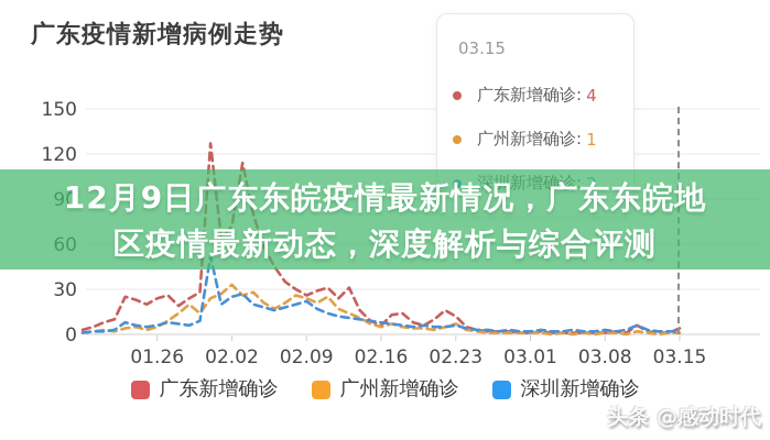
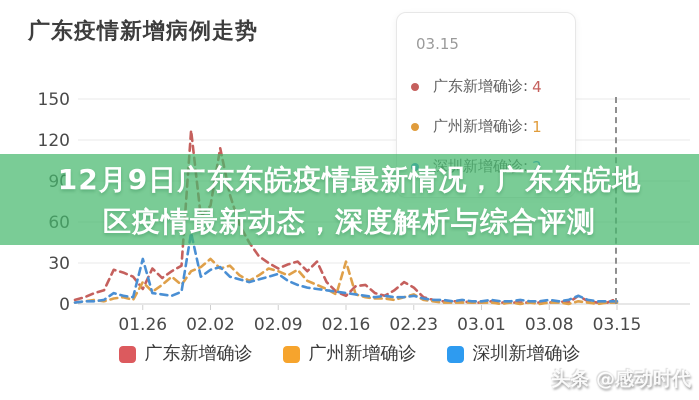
广东新增确诊/01.26: 24 -> 11
广州新增确诊/01.26: 5 -> 16
深圳新增确诊/01.26: 6 -> 33
广州新增确诊/02.16: 5 -> 31
